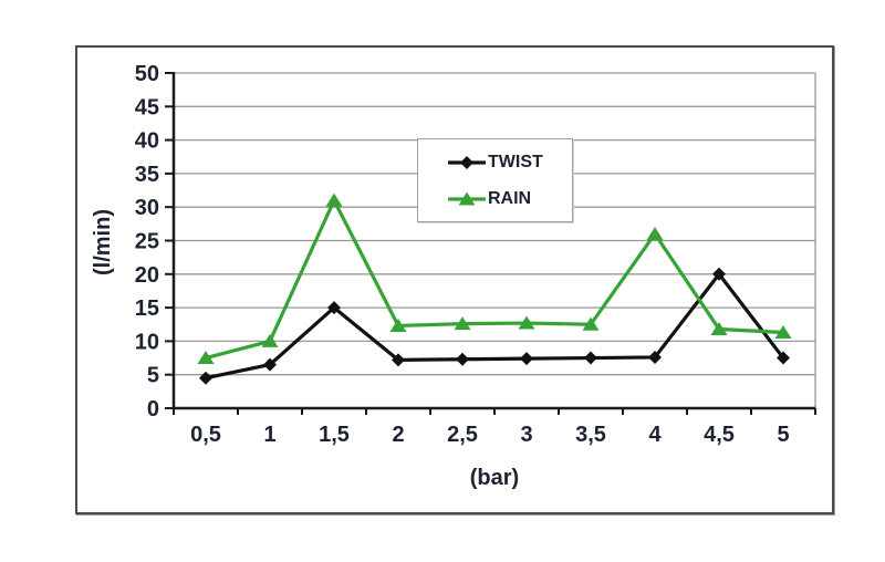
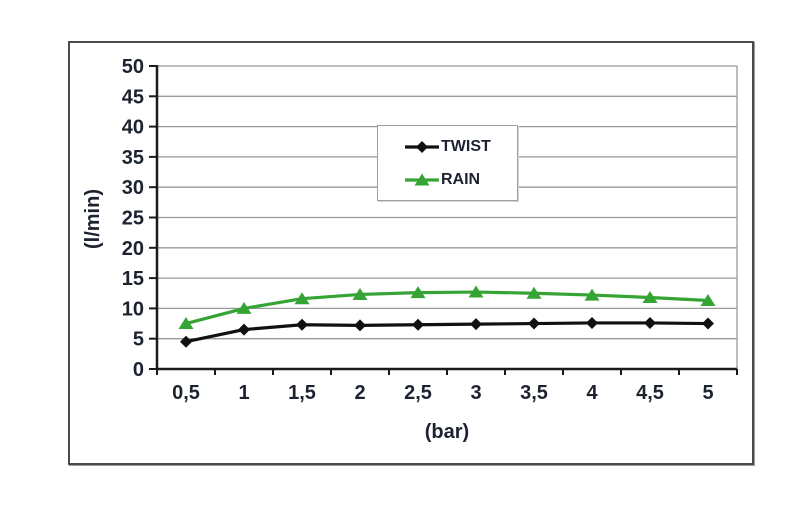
TWIST/1,5: 15 -> 7
RAIN/1,5: 31 -> 12
RAIN/4: 26 -> 12
TWIST/4,5: 20 -> 8
